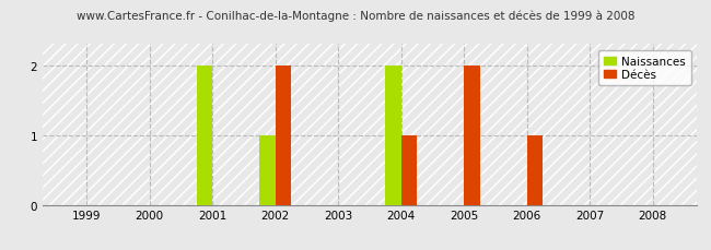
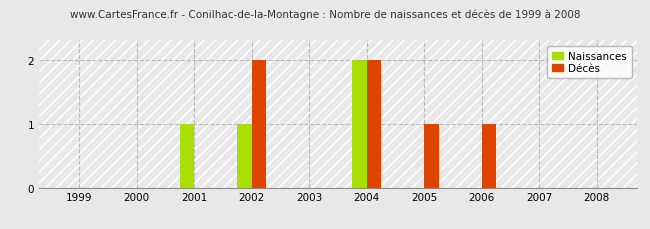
Naissances/2001: 2 -> 1
Décès/2004: 1 -> 2
Décès/2005: 2 -> 1
